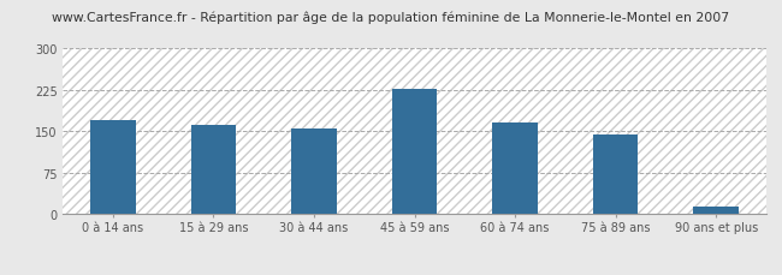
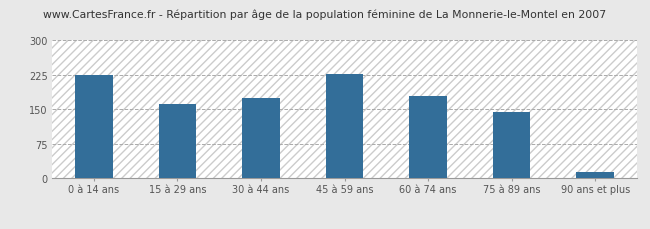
0 à 14 ans: 170 -> 225
30 à 44 ans: 155 -> 175
60 à 74 ans: 166 -> 180
